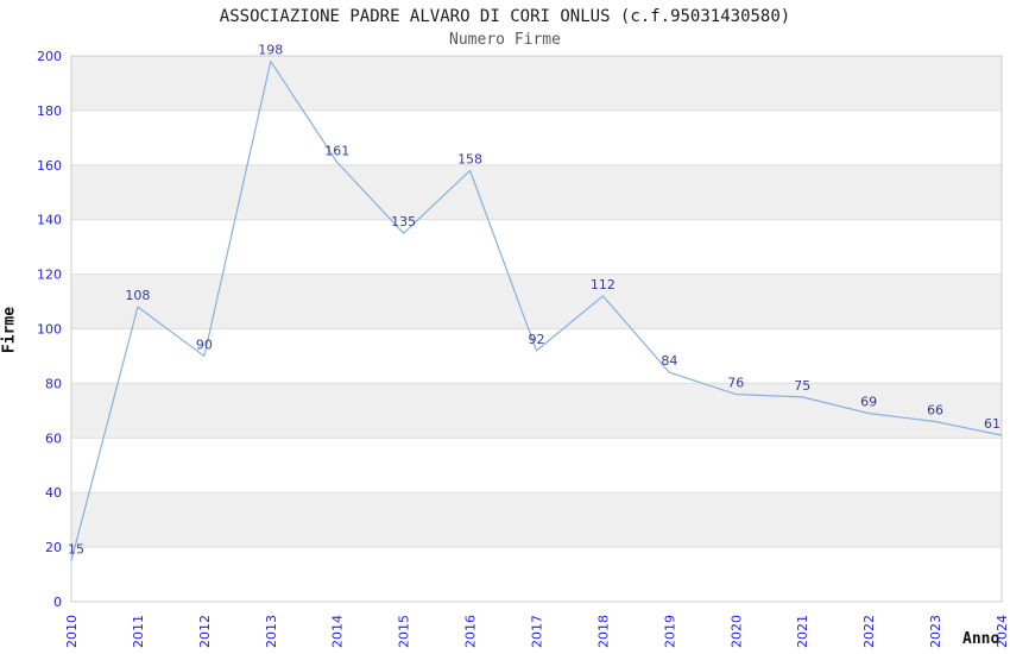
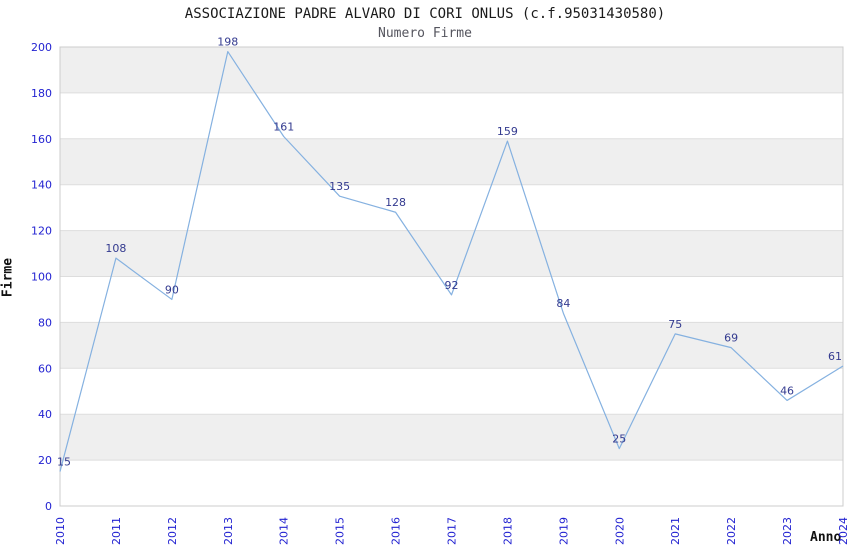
2016: 158 -> 128
2018: 112 -> 159
2020: 76 -> 25
2023: 66 -> 46
